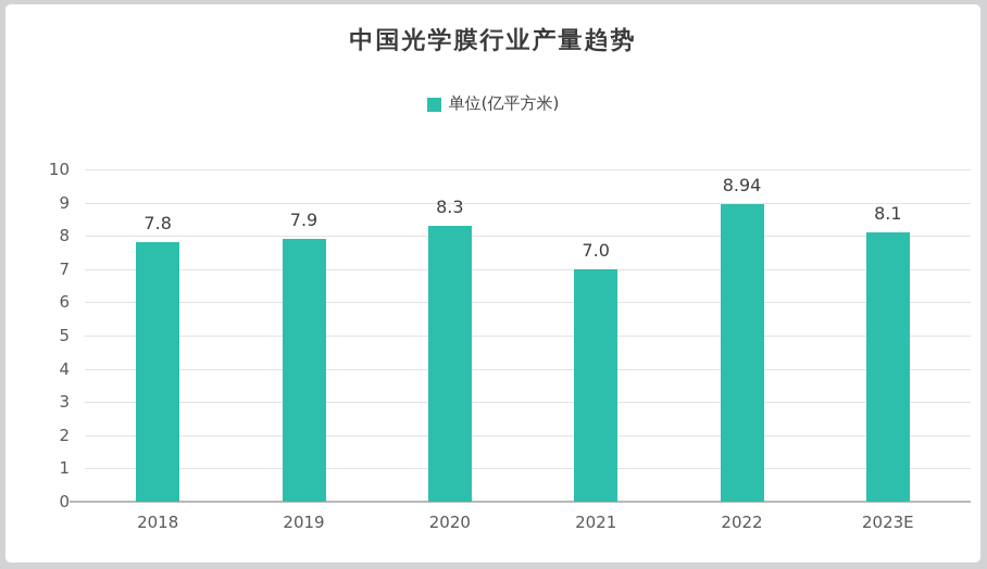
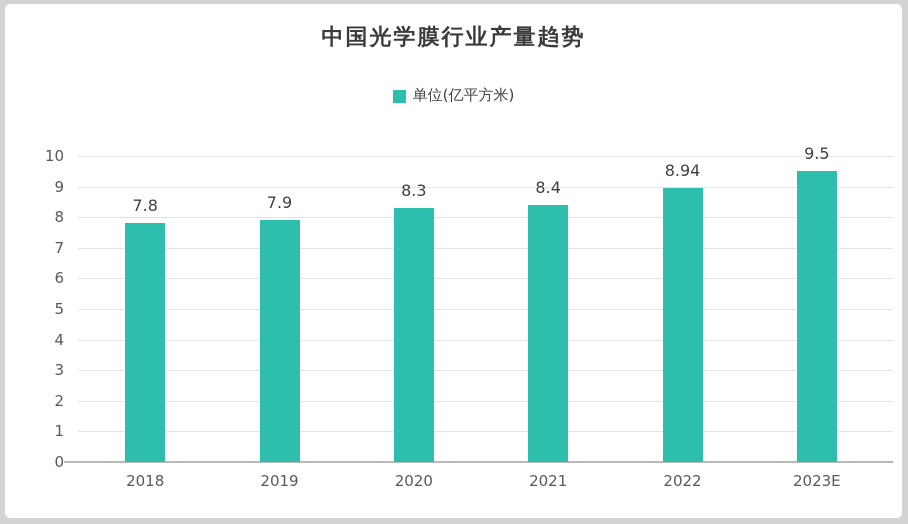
2021: 7.0 -> 8.4
2023E: 8.1 -> 9.5
